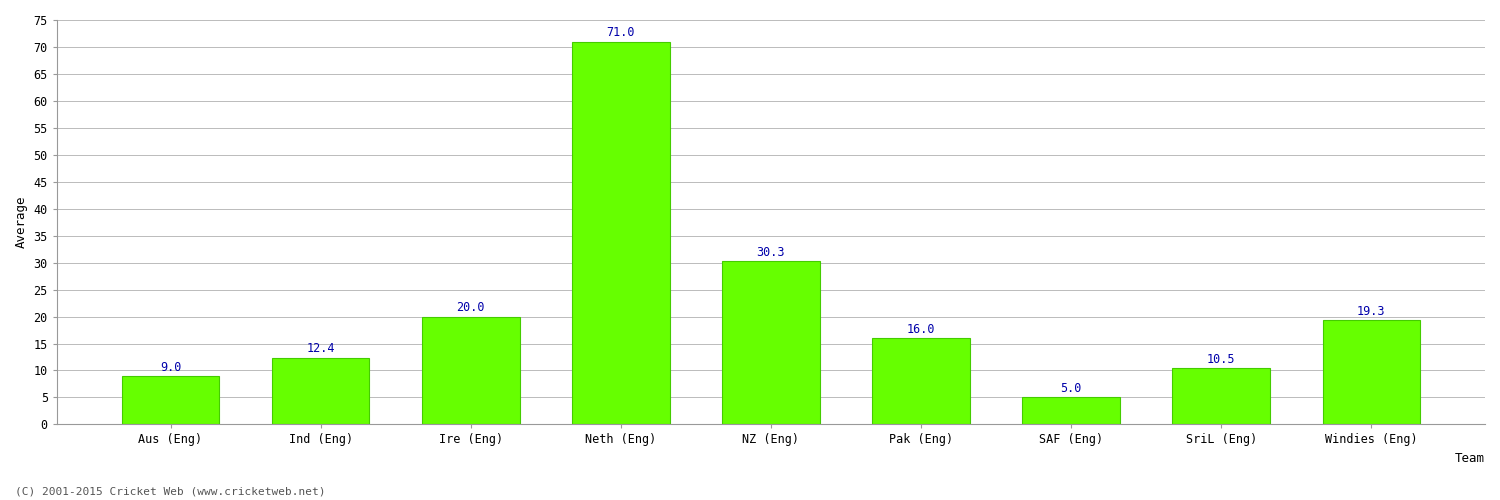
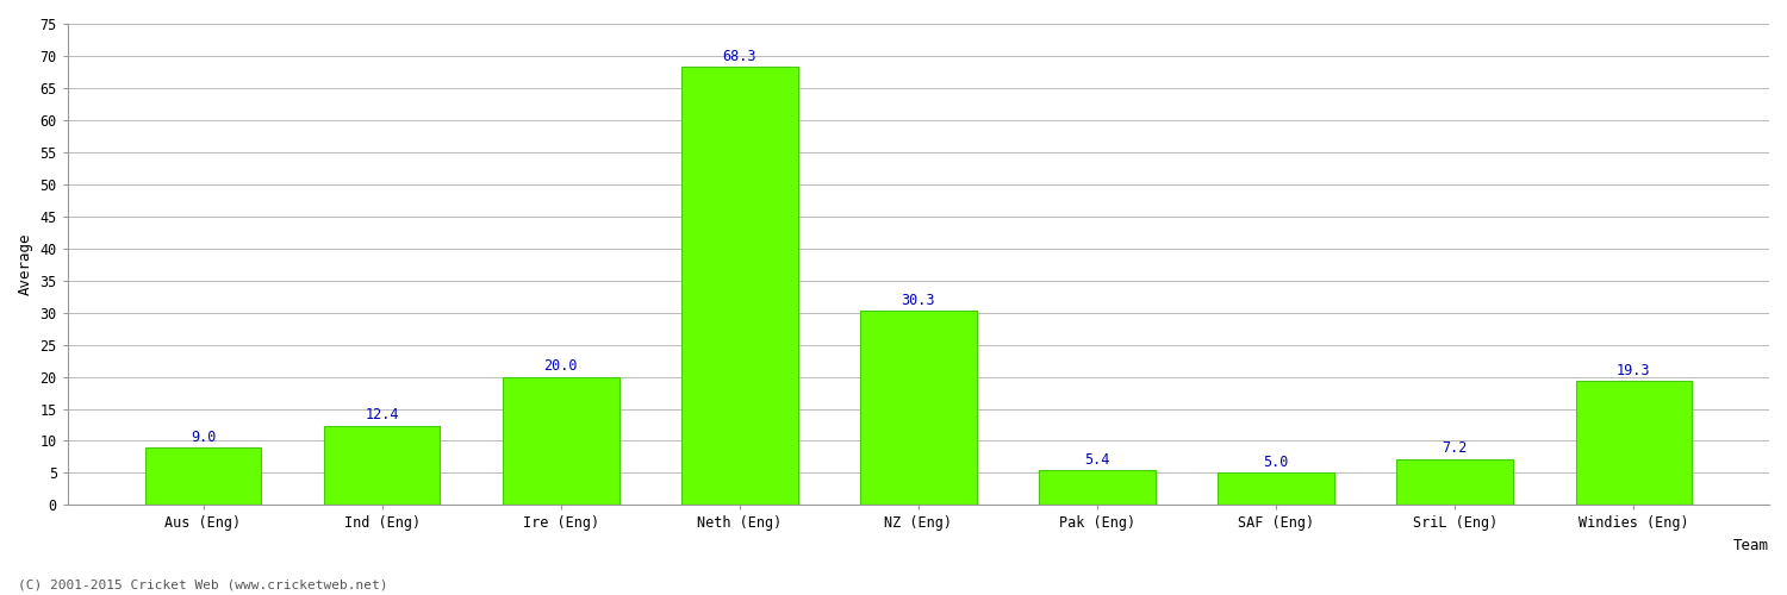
Neth (Eng): 71.0 -> 68.3
Pak (Eng): 16.0 -> 5.4
SriL (Eng): 10.5 -> 7.2
